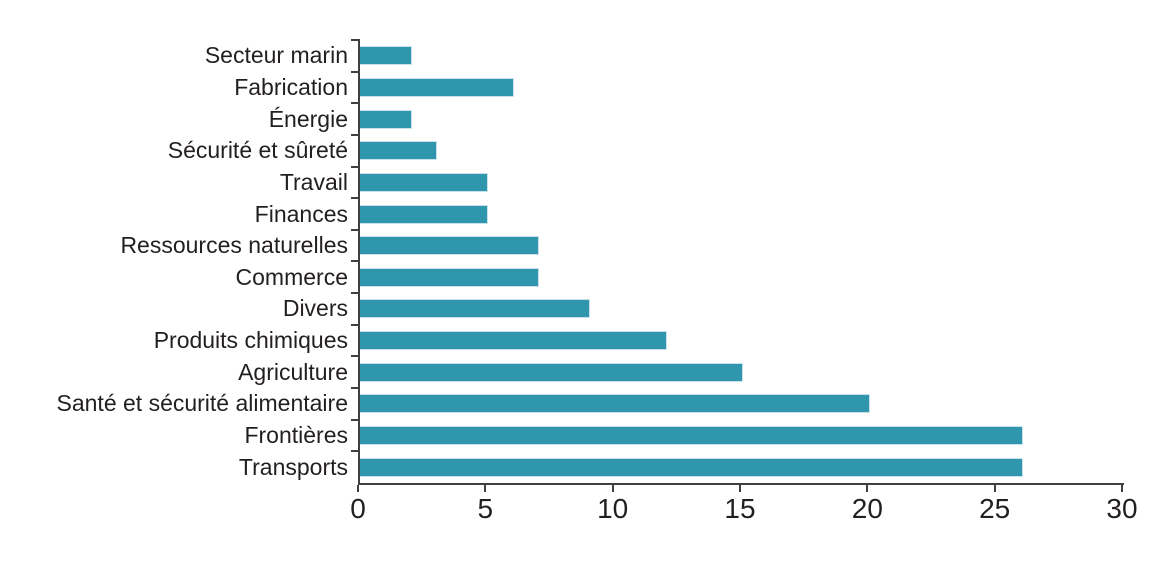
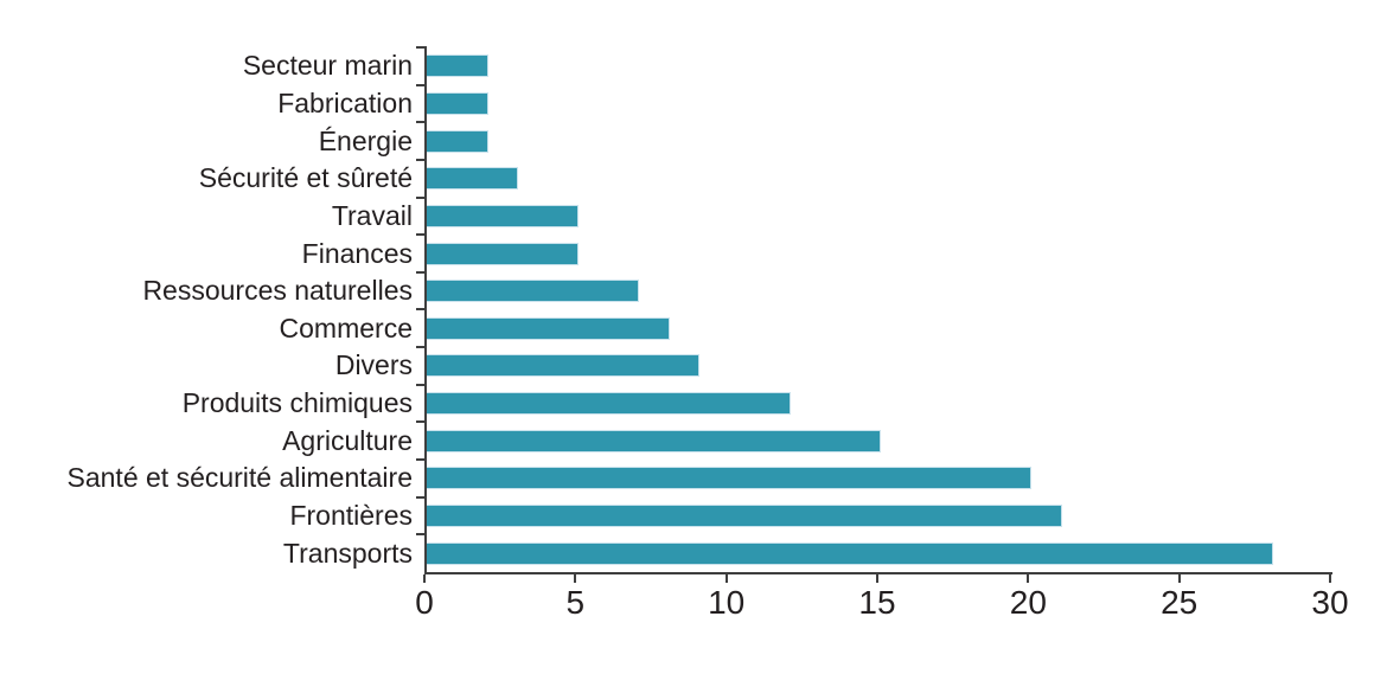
Fabrication: 6 -> 2
Commerce: 7 -> 8
Frontières: 26 -> 21
Transports: 26 -> 28
